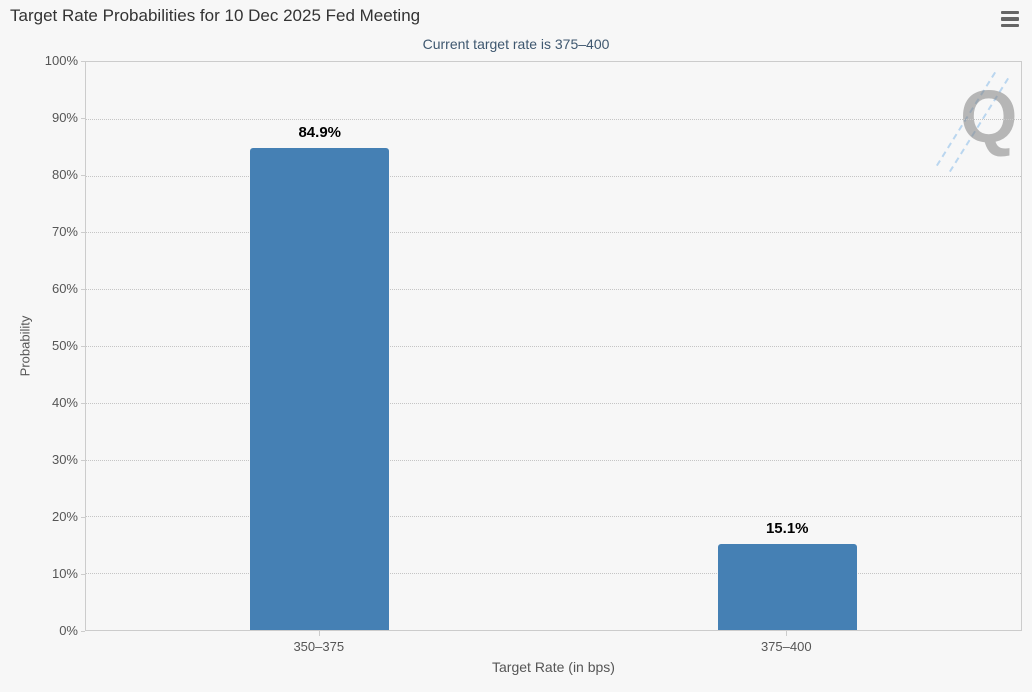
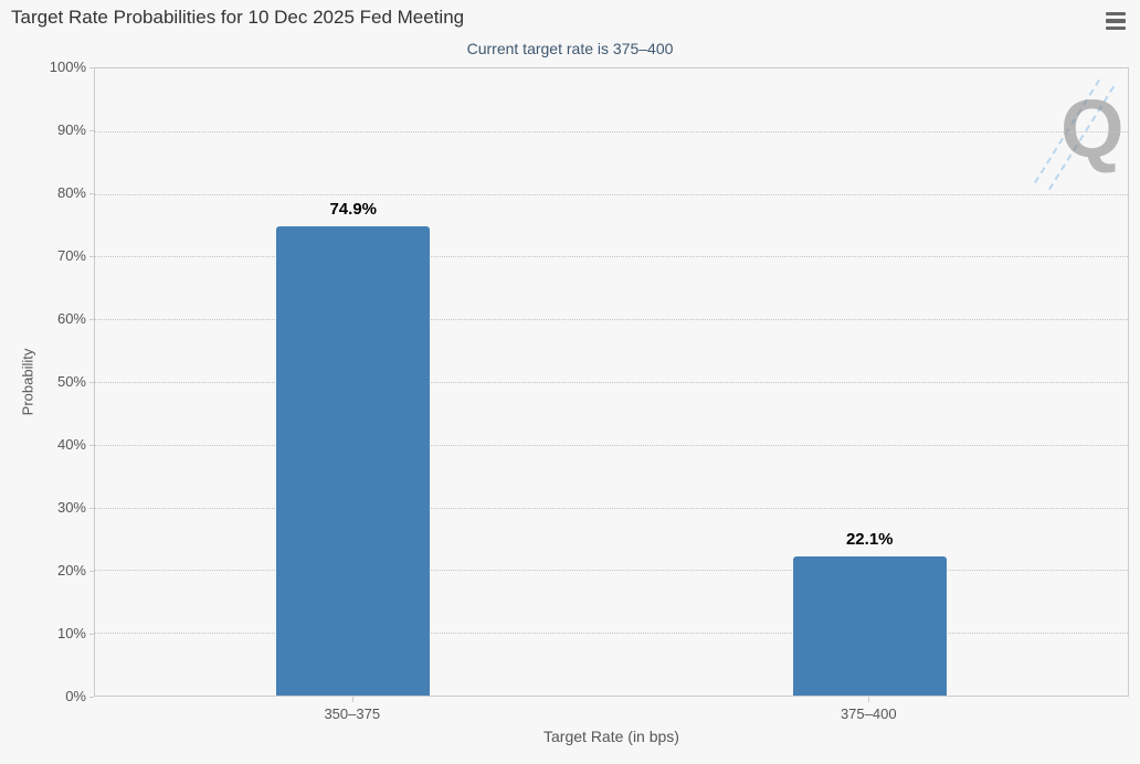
350–375: 84.9% -> 74.9%
375–400: 15.1% -> 22.1%
